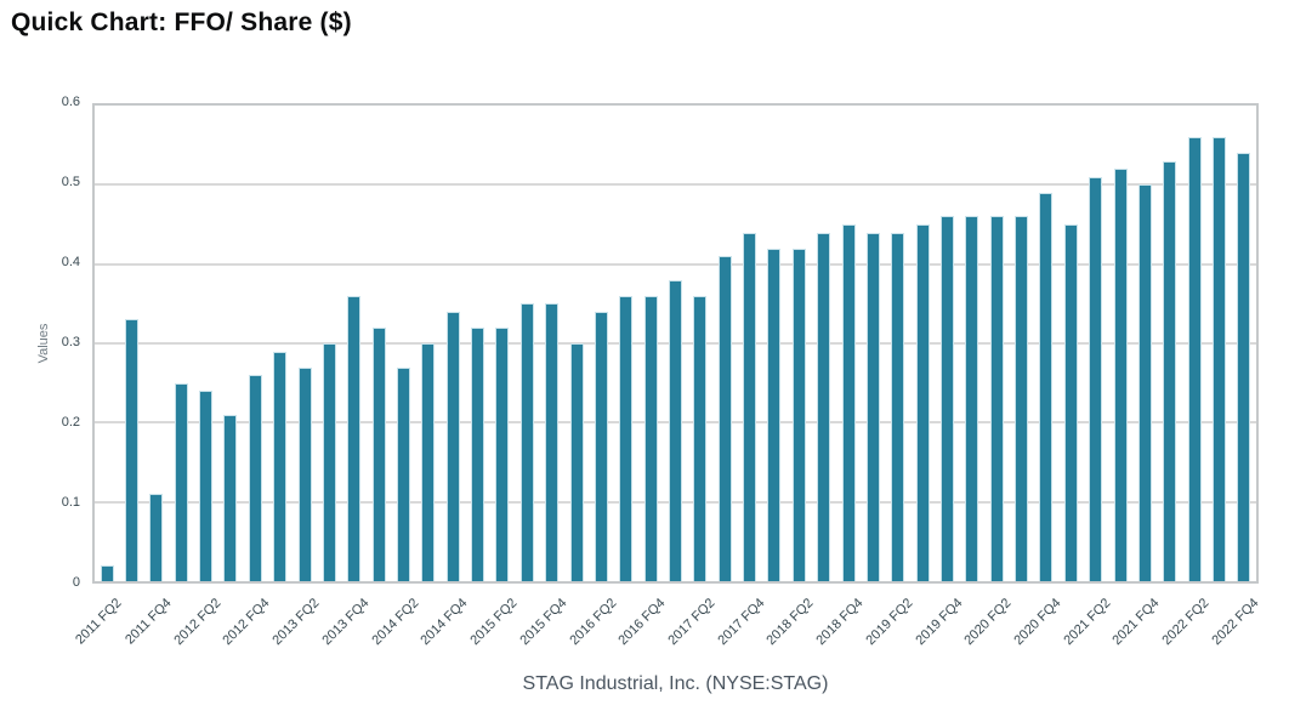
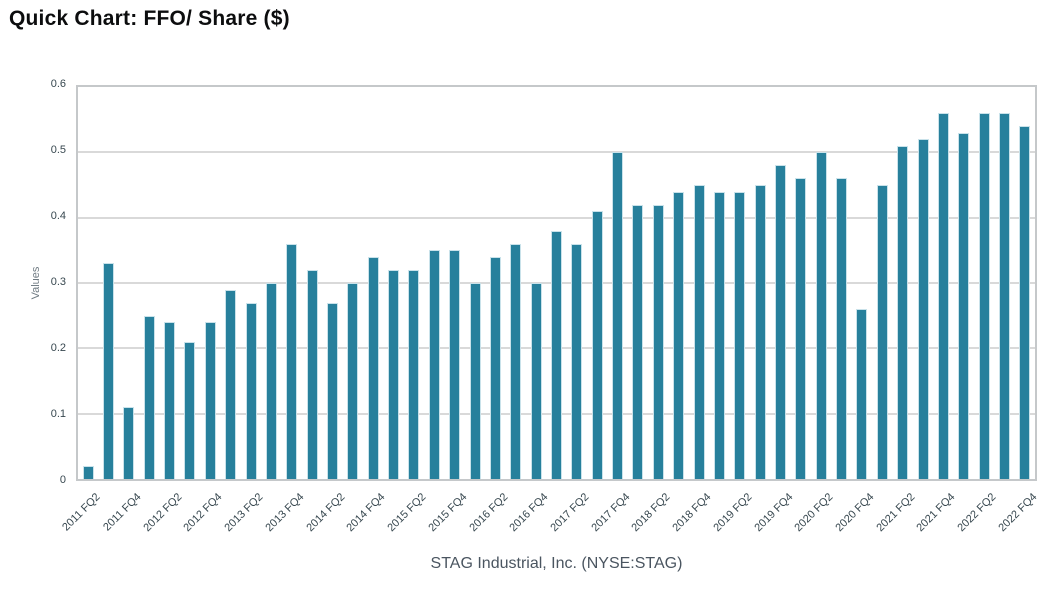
2012 FQ4: 0.26 -> 0.24
2016 FQ4: 0.36 -> 0.30
2017 FQ4: 0.44 -> 0.50
2019 FQ4: 0.46 -> 0.48
2020 FQ2: 0.46 -> 0.50
2020 FQ4: 0.49 -> 0.26
2021 FQ4: 0.50 -> 0.56
